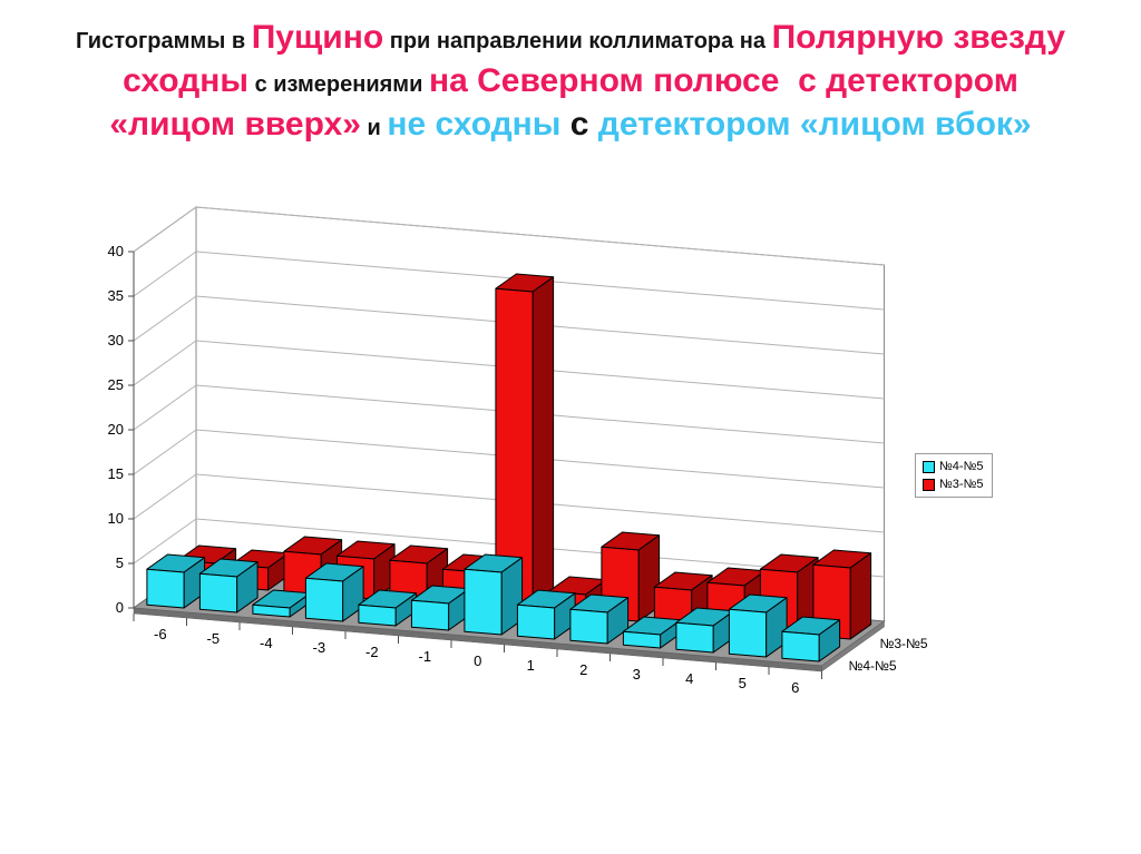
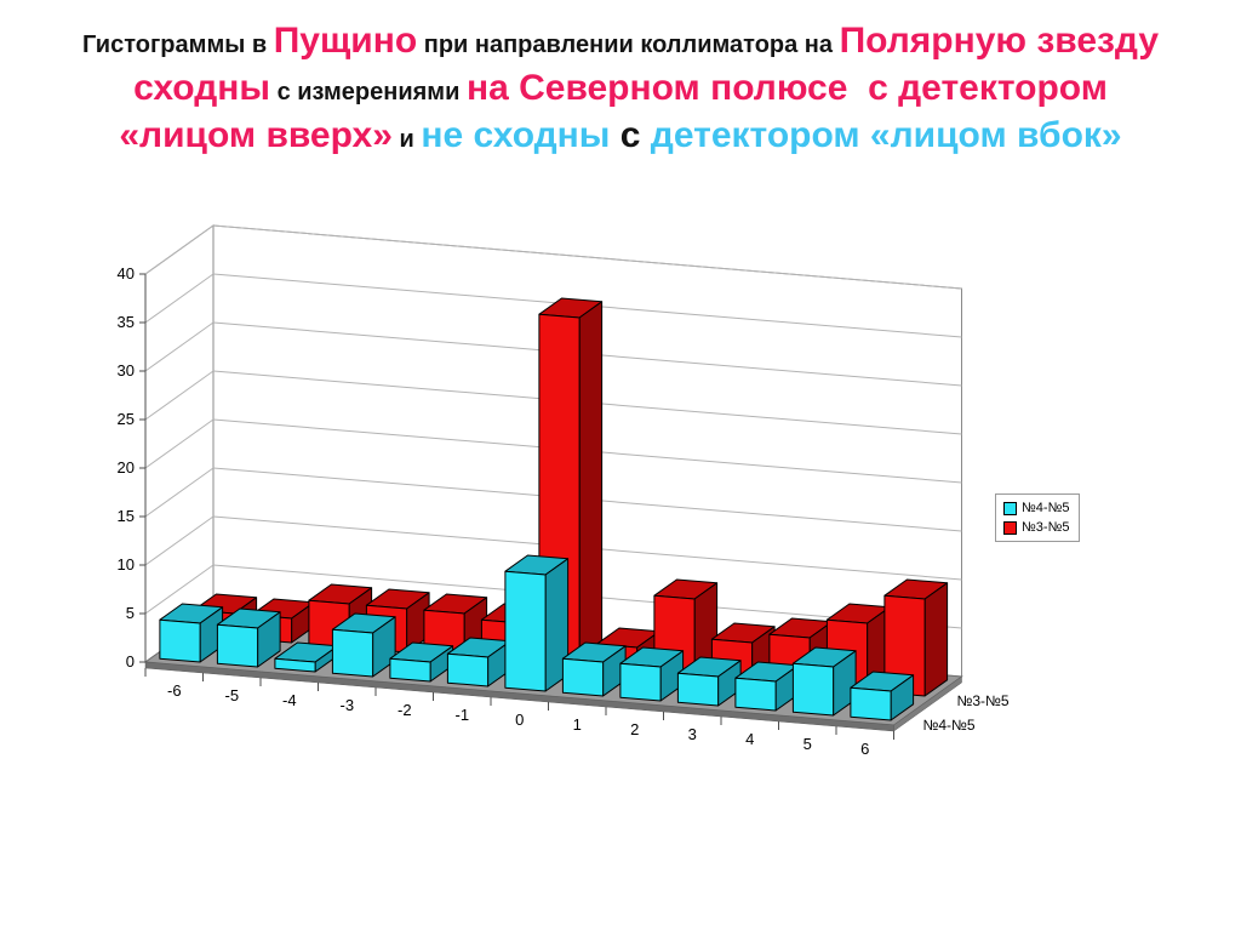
№4-№5/0: 7 -> 12
№4-№5/3: 2 -> 3
№3-№5/6: 8 -> 10
